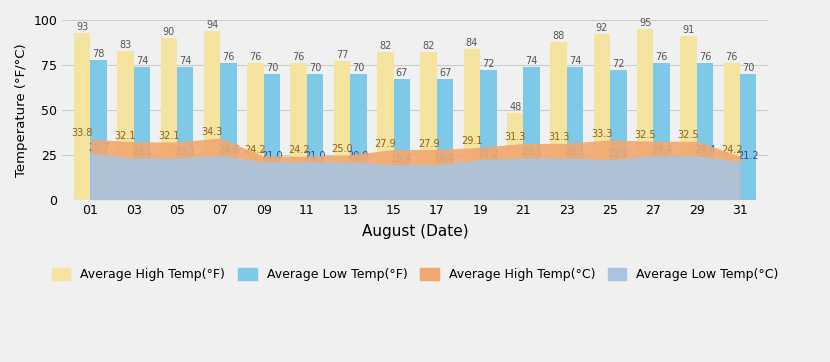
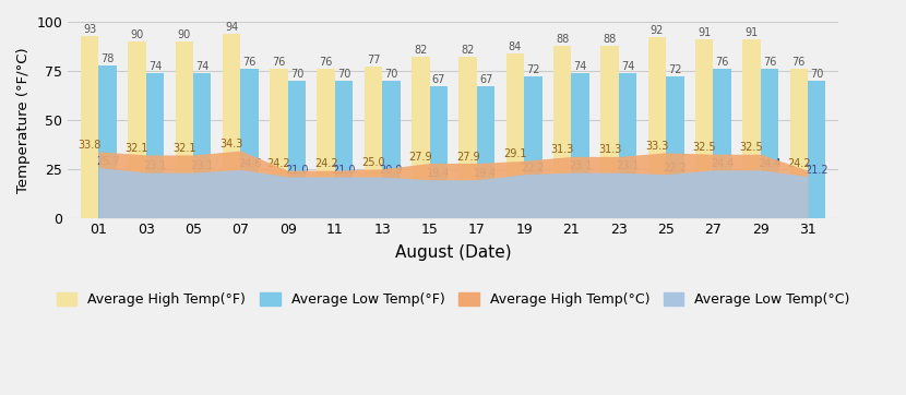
Average High Temp(°F)/03: 83 -> 90
Average High Temp(°F)/21: 48 -> 88
Average High Temp(°F)/27: 95 -> 91
